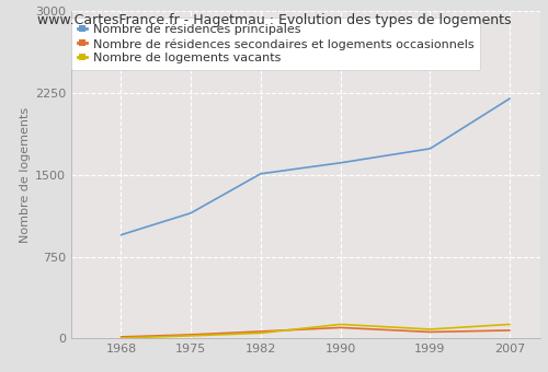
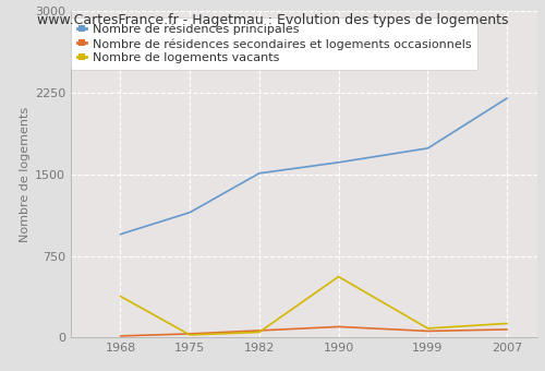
Nombre de logements vacants/1968: 0 -> 380
Nombre de logements vacants/1990: 130 -> 560
